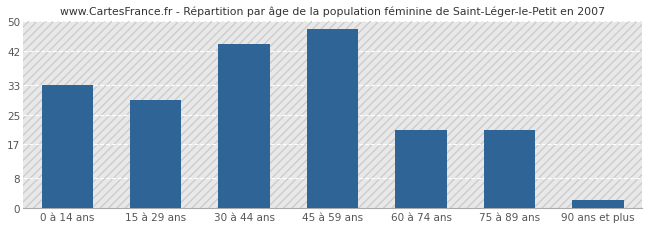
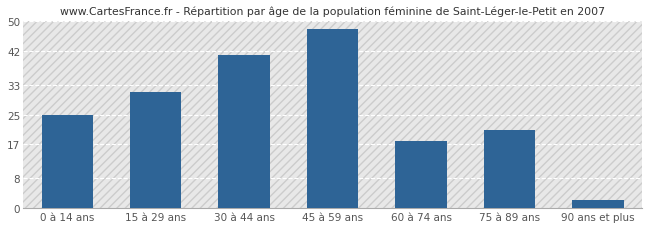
0 à 14 ans: 33 -> 25
15 à 29 ans: 29 -> 31
30 à 44 ans: 44 -> 41
60 à 74 ans: 21 -> 18
